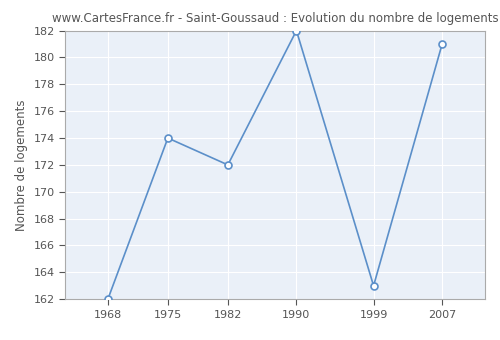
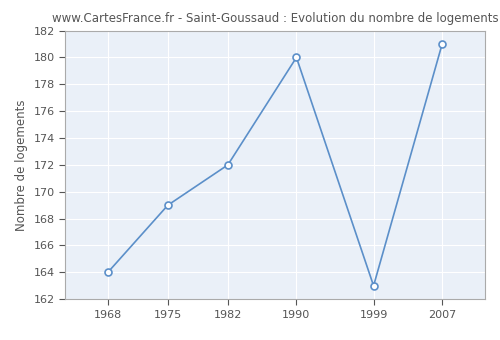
1968: 162 -> 164
1975: 174 -> 169
1990: 182 -> 180
